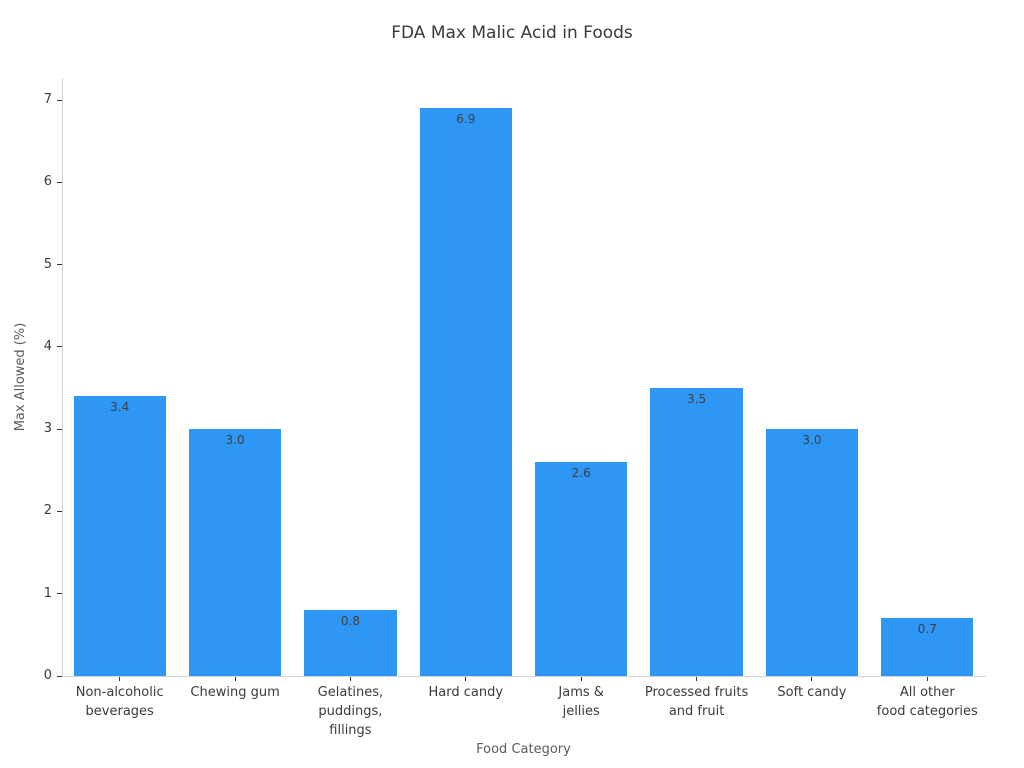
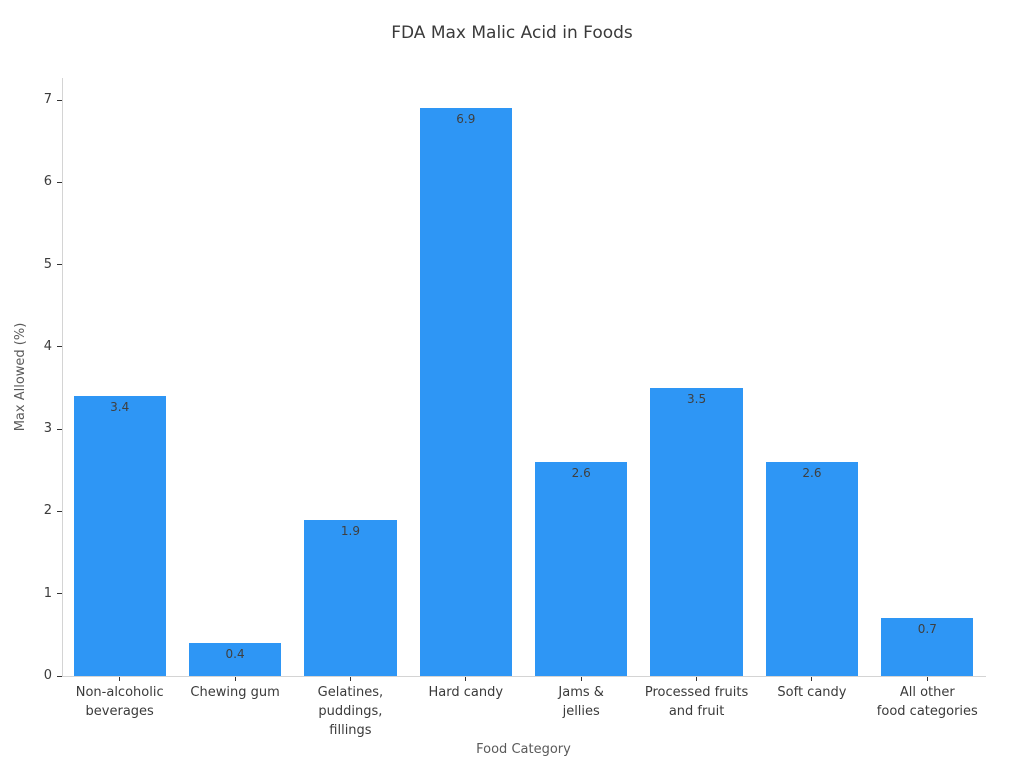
Chewing gum: 3.0 -> 0.4
Gelatines, puddings, fillings: 0.8 -> 1.9
Soft candy: 3.0 -> 2.6
